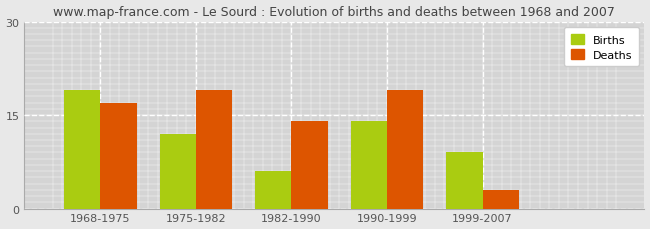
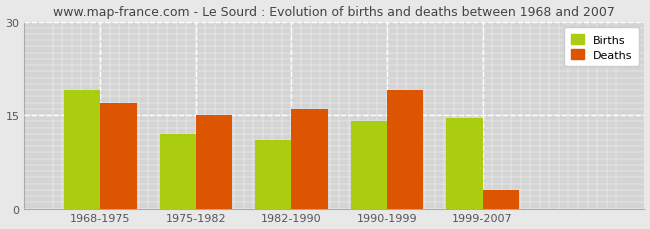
Deaths/1975-1982: 19 -> 15
Births/1982-1990: 6.0 -> 11.0
Deaths/1982-1990: 14 -> 16
Births/1999-2007: 9.0 -> 14.5
